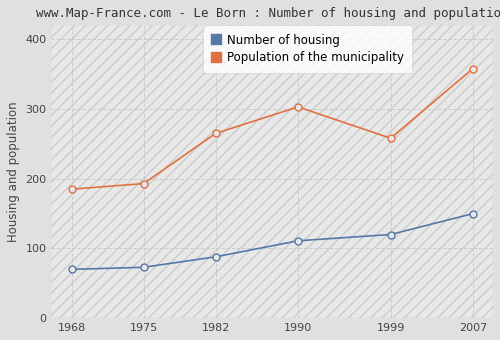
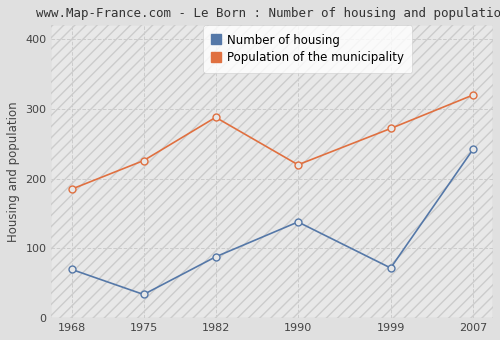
Number of housing/1975: 73 -> 34
Population of the municipality/1975: 193 -> 226
Population of the municipality/1982: 265 -> 288
Number of housing/1990: 111 -> 138
Population of the municipality/1990: 303 -> 220
Number of housing/1999: 120 -> 72
Population of the municipality/1999: 258 -> 272
Number of housing/2007: 150 -> 242
Population of the municipality/2007: 358 -> 320
